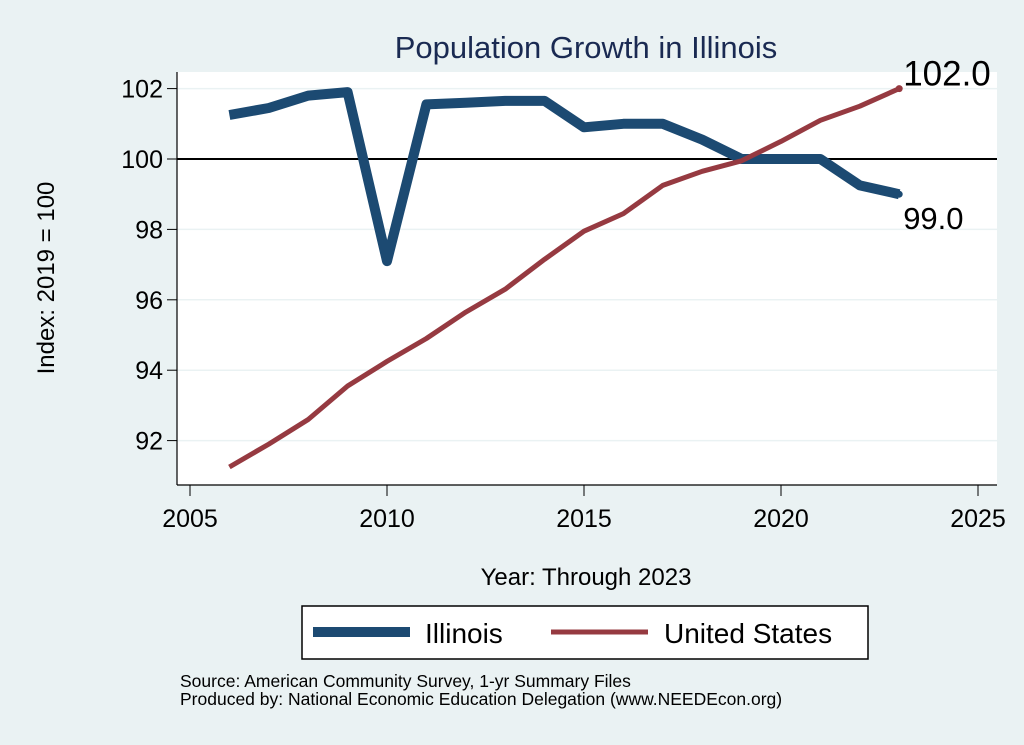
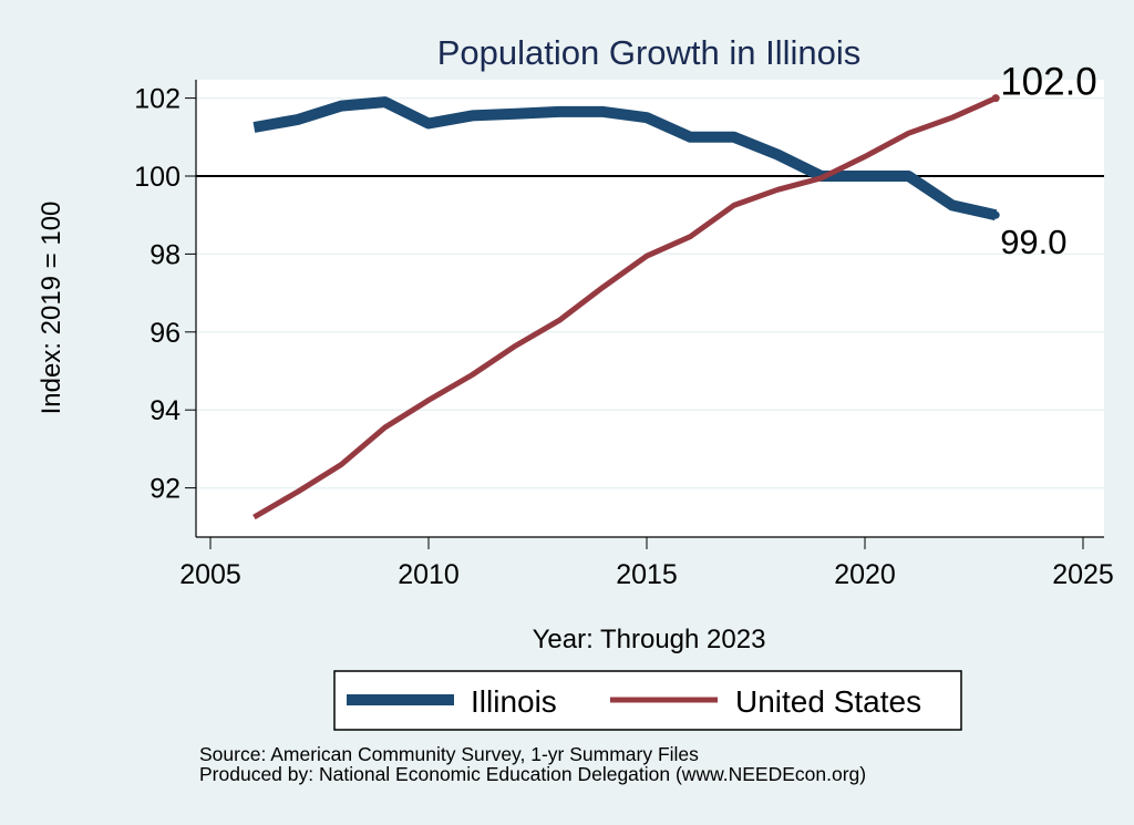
Illinois/2010: 97.1 -> 101.3
Illinois/2015: 100.9 -> 101.5
